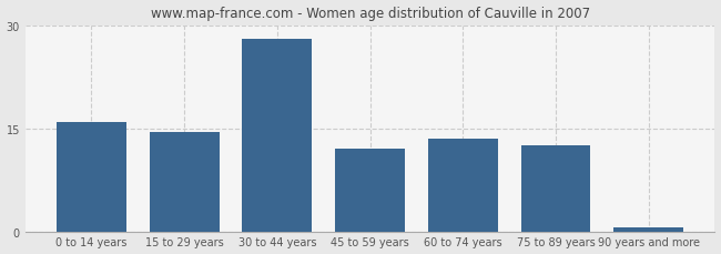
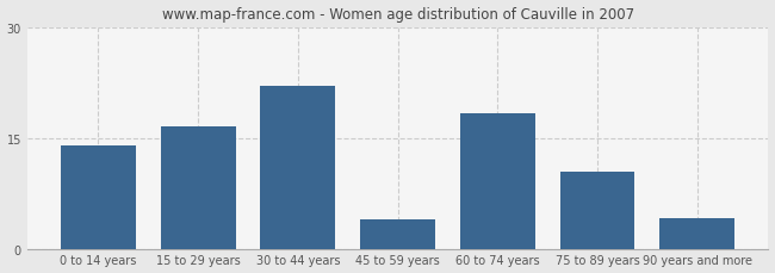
0 to 14 years: 16.0 -> 14.0
15 to 29 years: 14.5 -> 16.6
30 to 44 years: 28.0 -> 22.0
45 to 59 years: 12.0 -> 4.0
60 to 74 years: 13.5 -> 18.4
75 to 89 years: 12.5 -> 10.4
90 years and more: 0.5 -> 4.2
